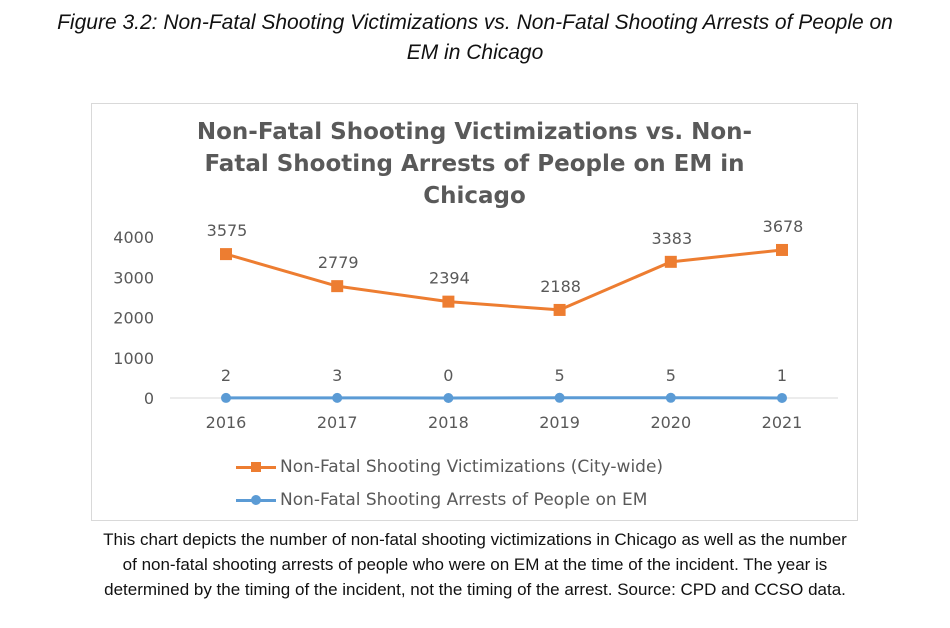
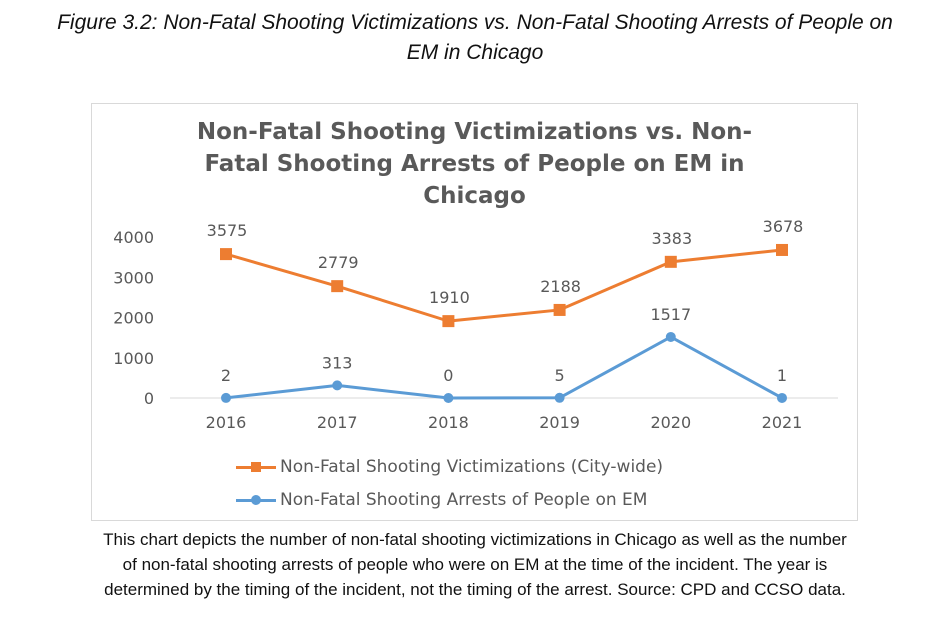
Non-Fatal Shooting Arrests of People on EM/2017: 3 -> 313
Non-Fatal Shooting Victimizations (City-wide)/2018: 2394 -> 1910
Non-Fatal Shooting Arrests of People on EM/2020: 5 -> 1517
